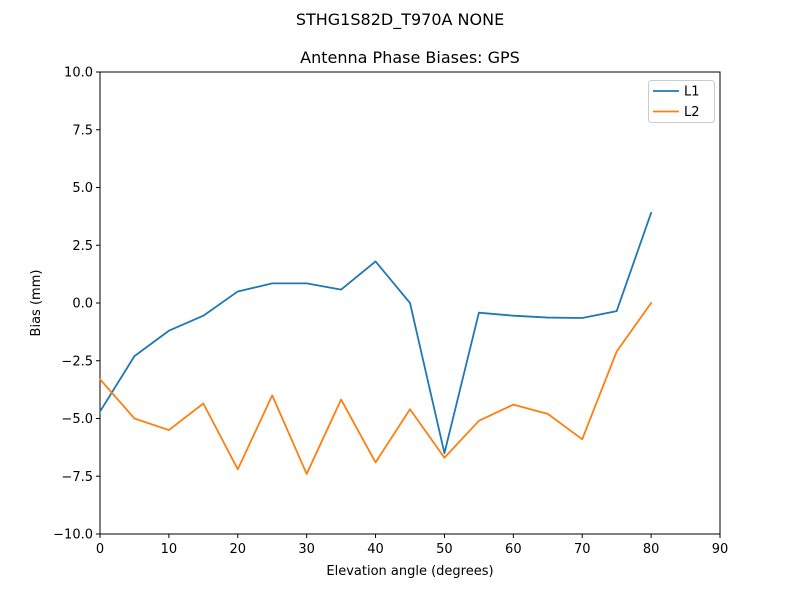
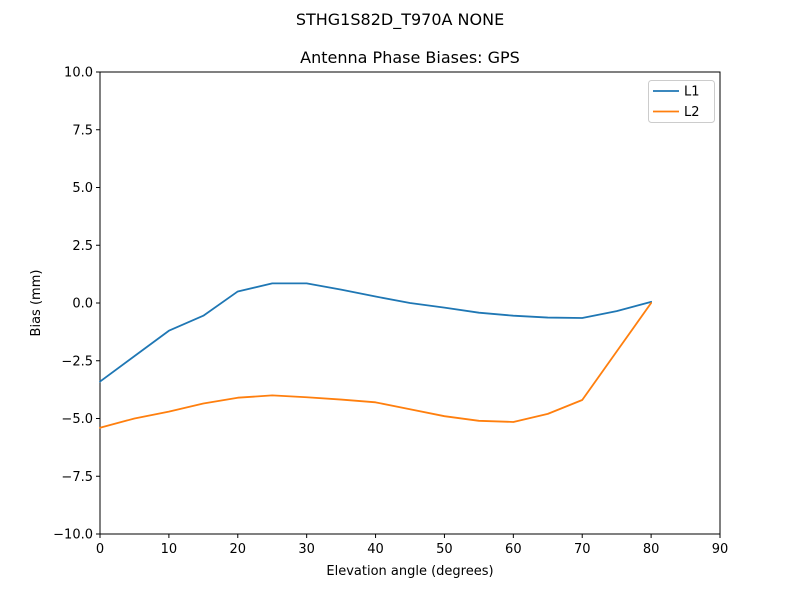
L1/0: -4.7 -> -3.4
L2/0: -3.3 -> -5.4
L2/10: -5.5 -> -4.7
L2/20: -7.2 -> -4.1
L2/30: -7.4 -> -4.1
L1/40: 1.8 -> 0.3
L2/40: -6.9 -> -4.3
L1/50: -6.5 -> -0.2
L2/50: -6.7 -> -4.9
L2/60: -4.4 -> -5.2
L2/70: -5.9 -> -4.2
L1/80: 3.9 -> 0.1
